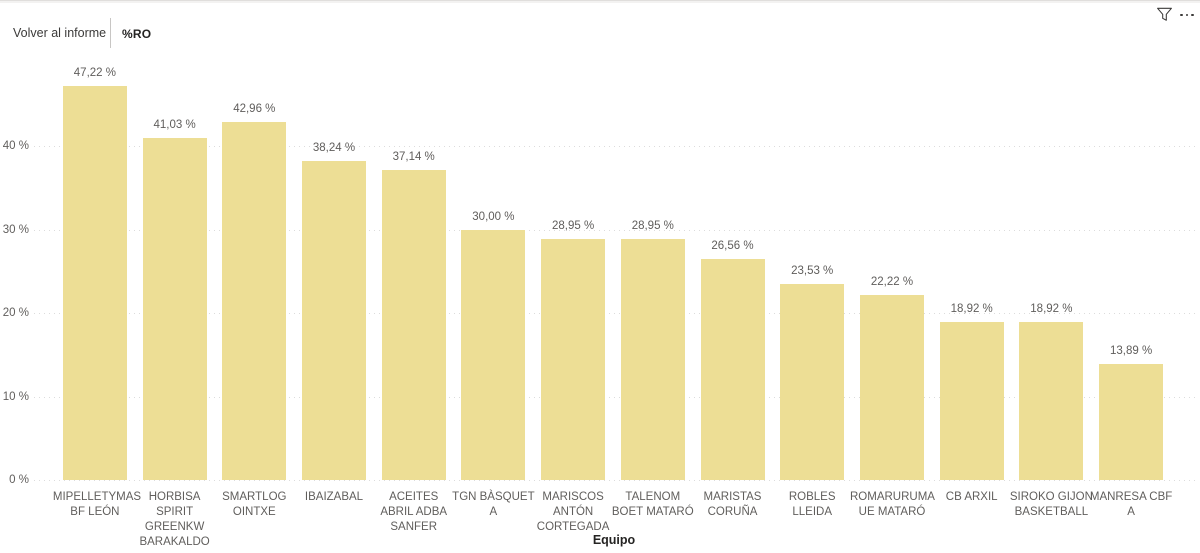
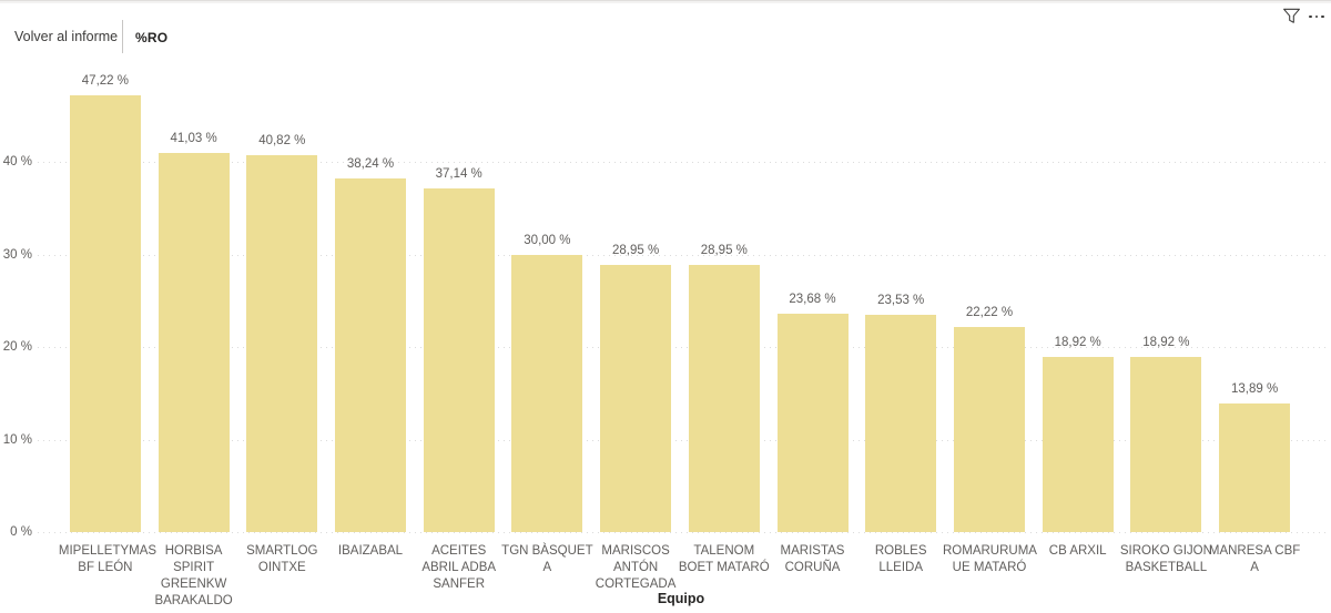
SMARTLOG OINTXE: 42,96 -> 40,82
MARISTAS CORUÑA: 26,56 -> 23,68
